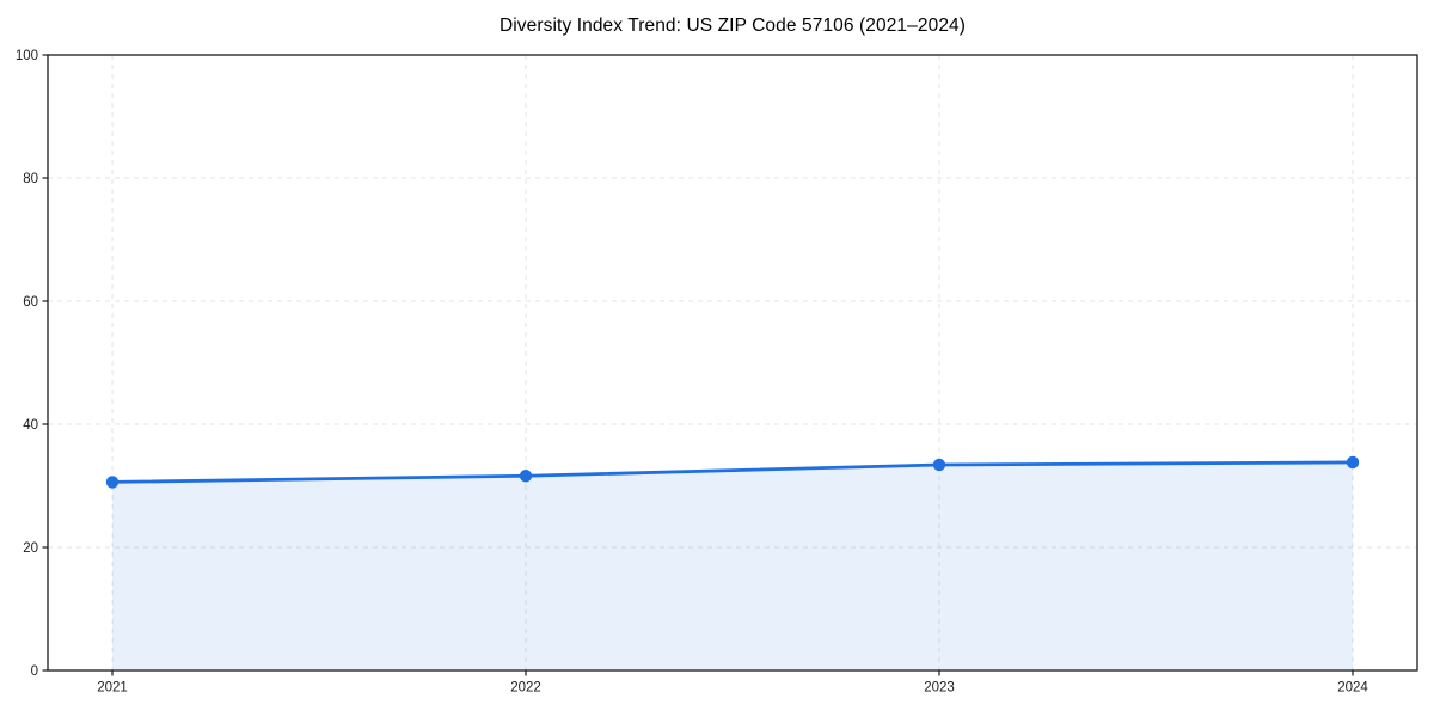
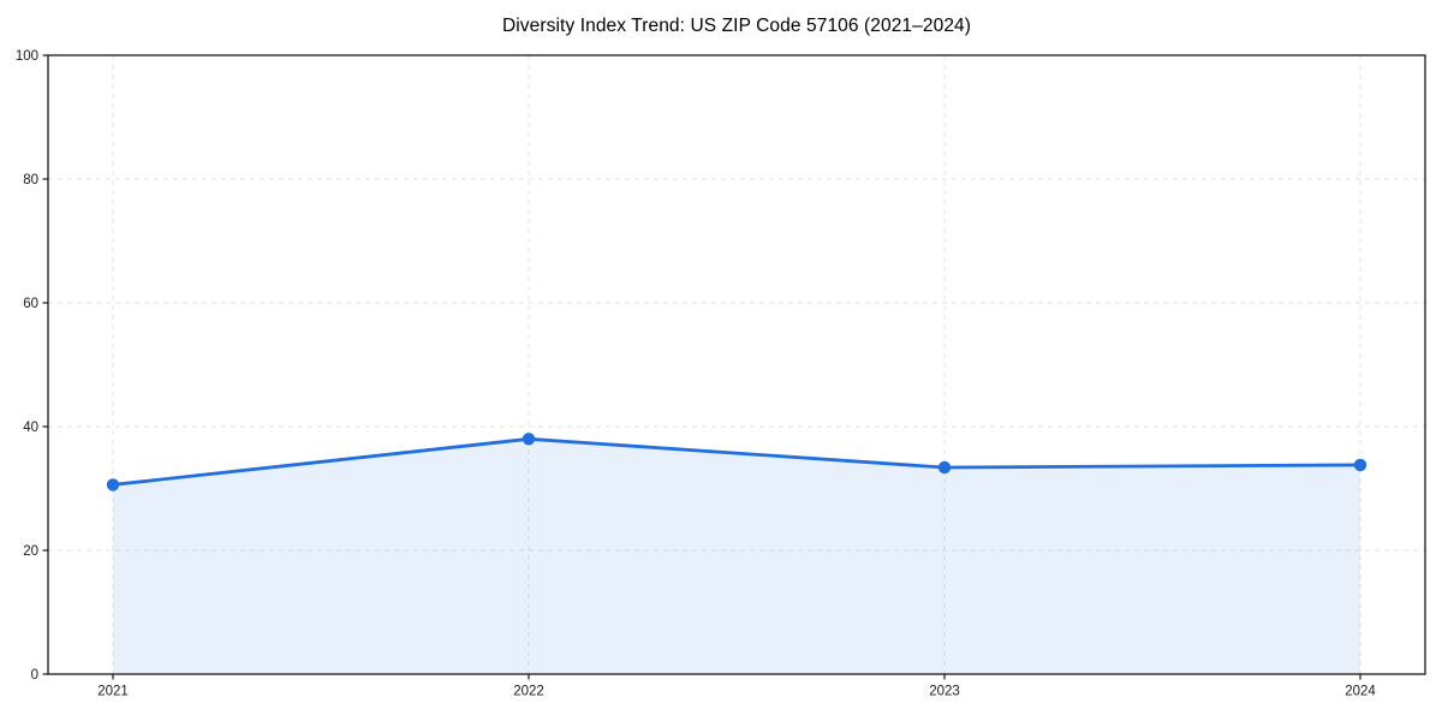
2022: 32 -> 38
